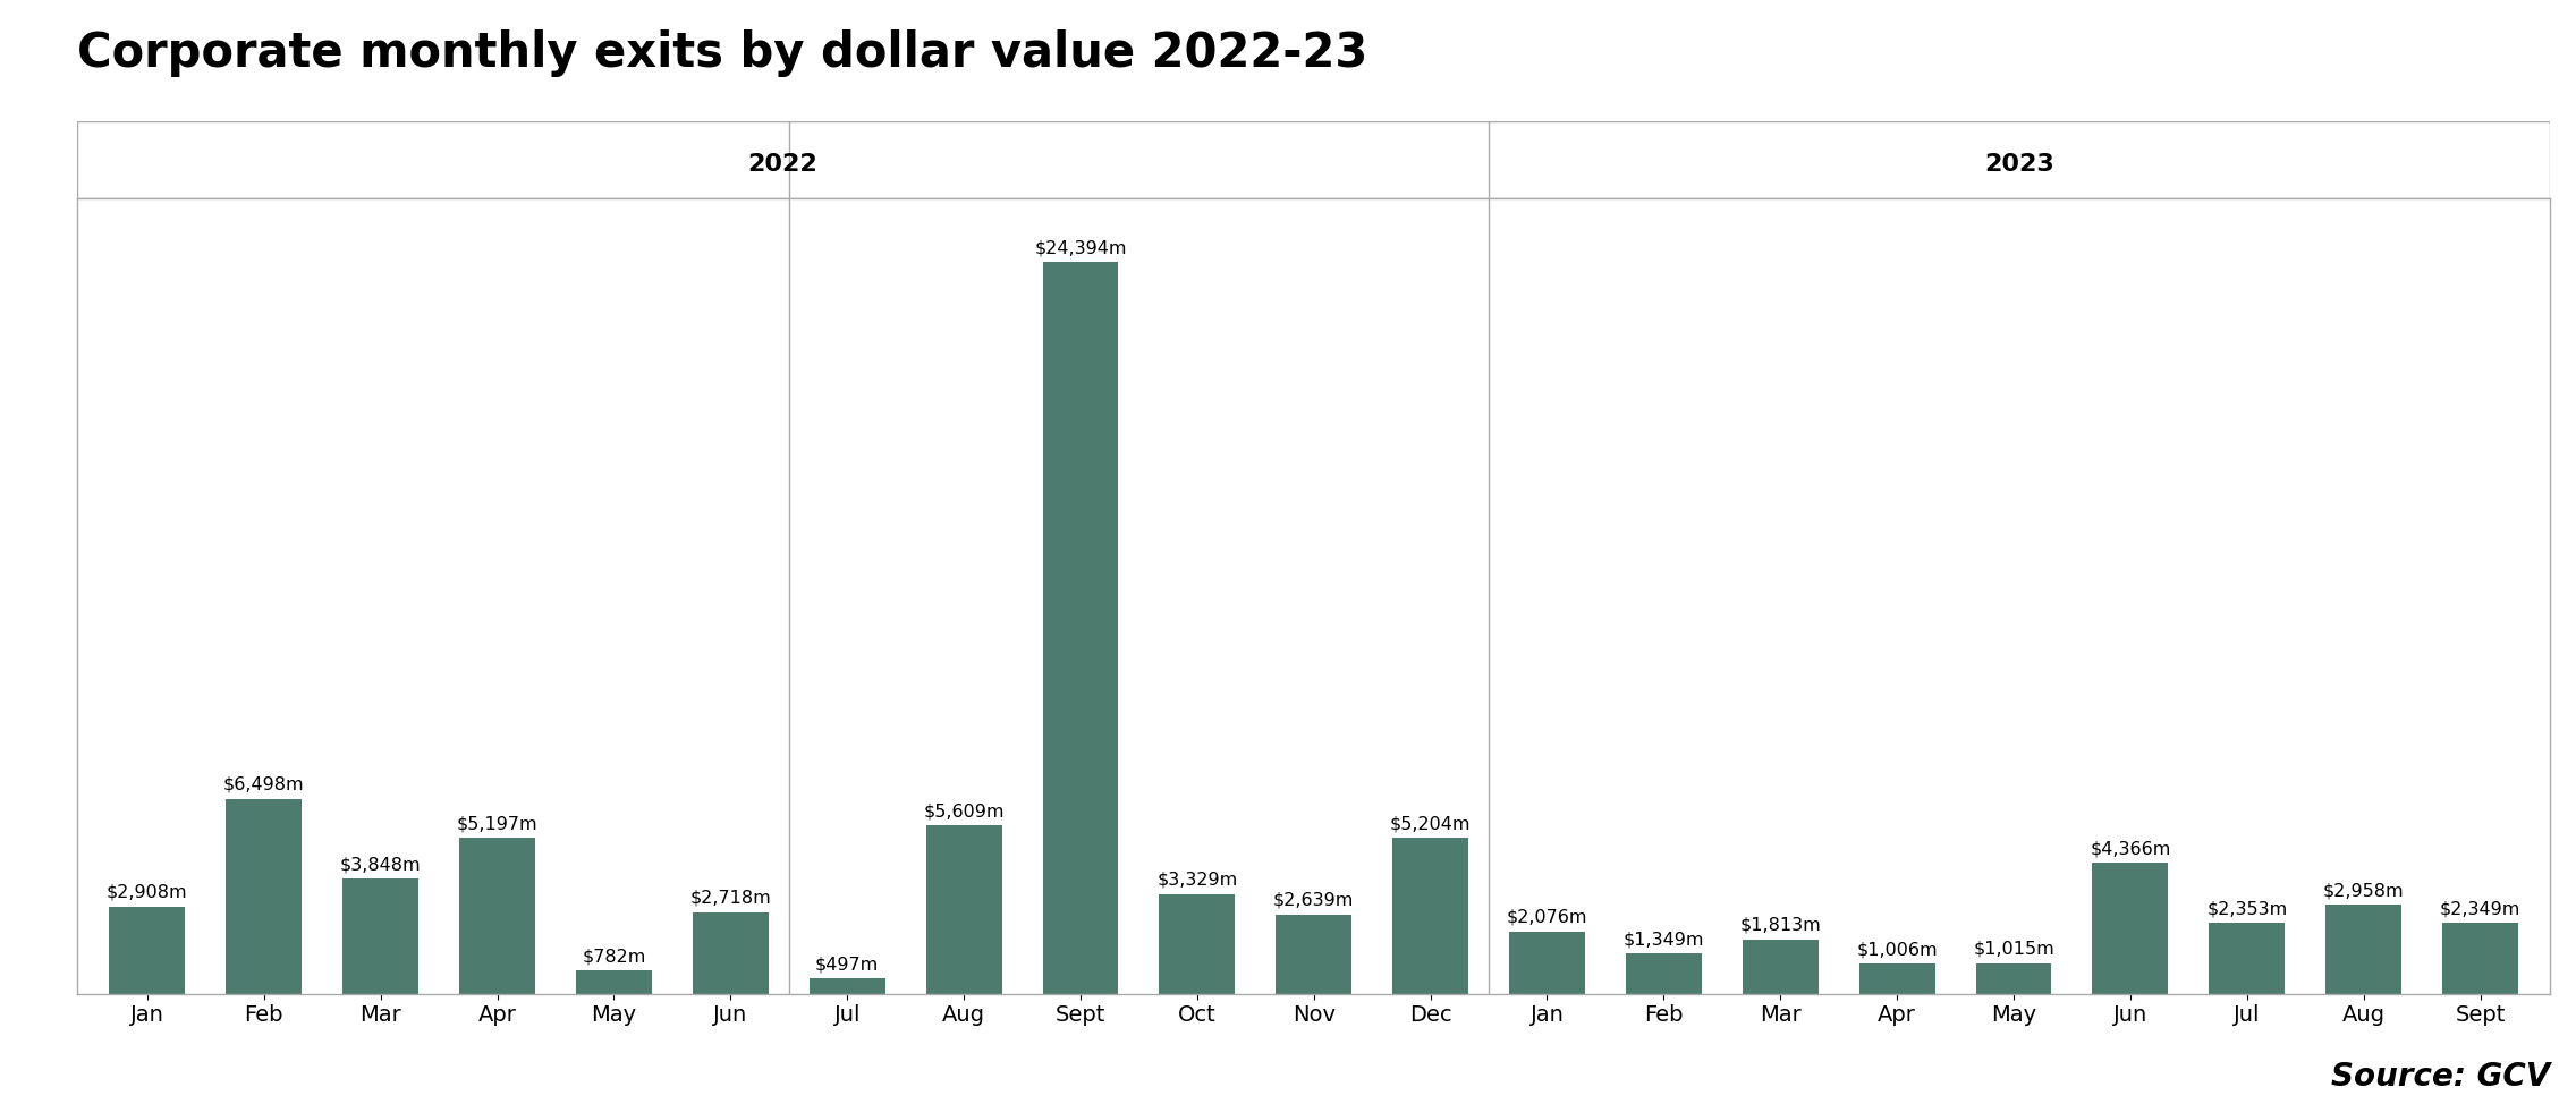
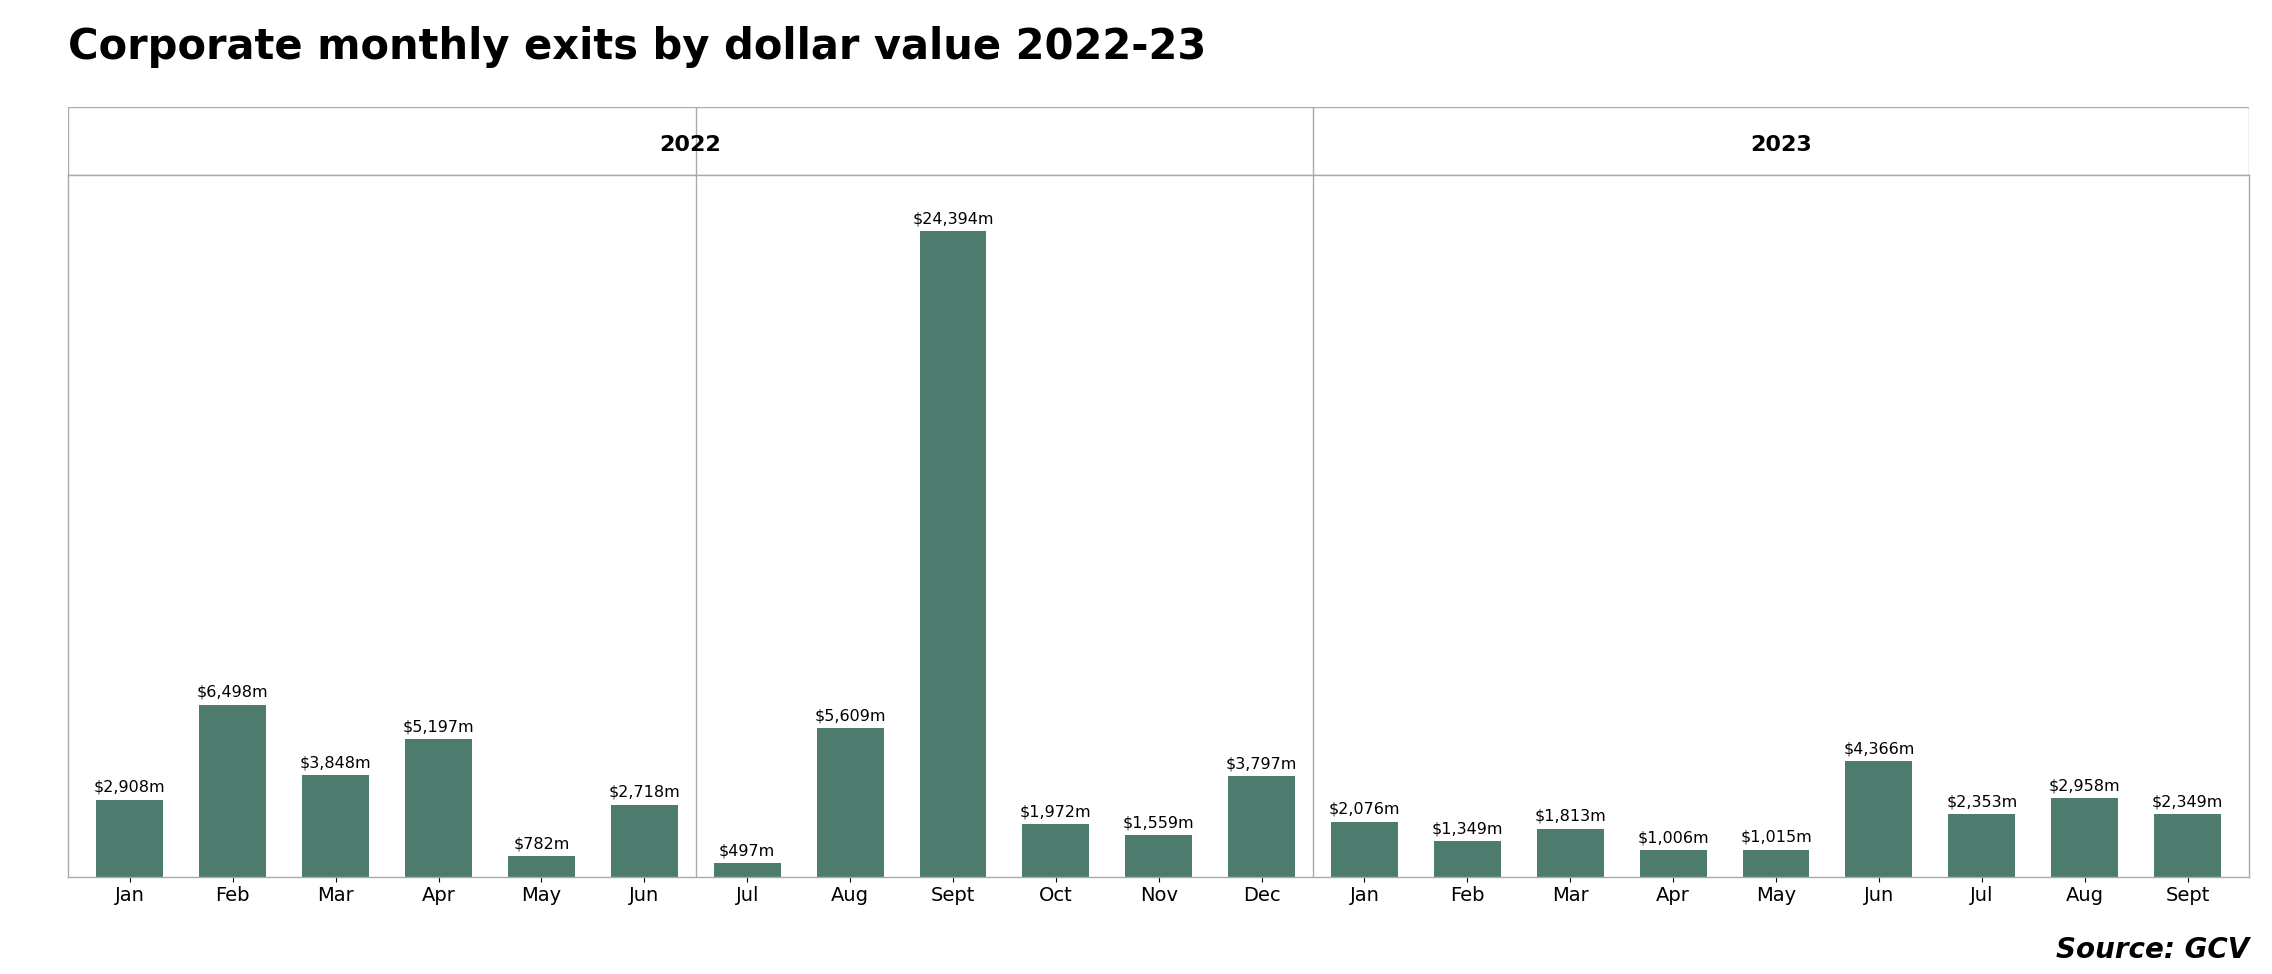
Oct: $3,329m -> $1,972m
Nov: $2,639m -> $1,559m
Dec: $5,204m -> $3,797m
